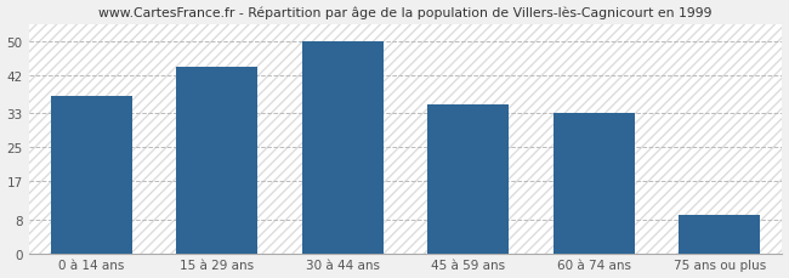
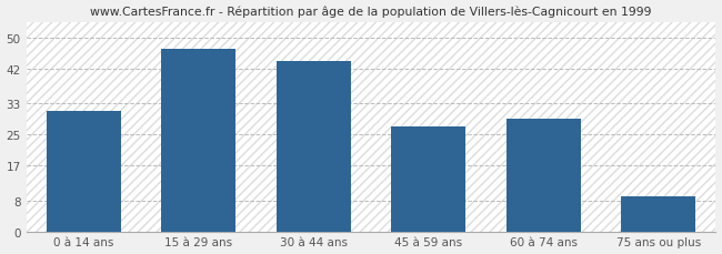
0 à 14 ans: 37 -> 31
15 à 29 ans: 44 -> 47
30 à 44 ans: 50 -> 44
45 à 59 ans: 35 -> 27
60 à 74 ans: 33 -> 29
